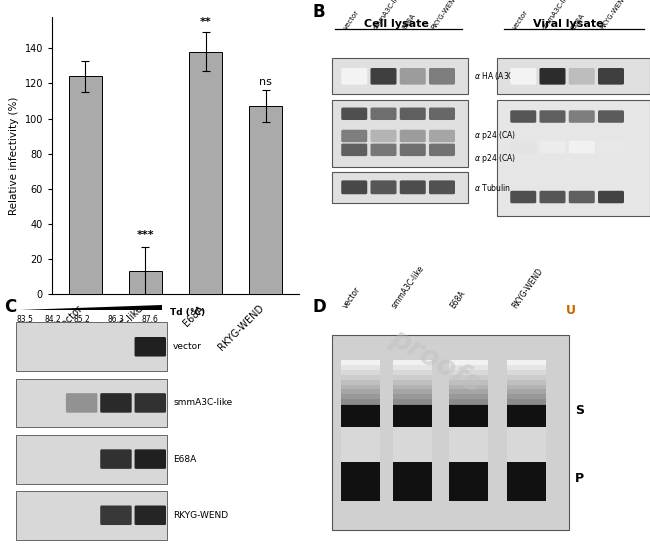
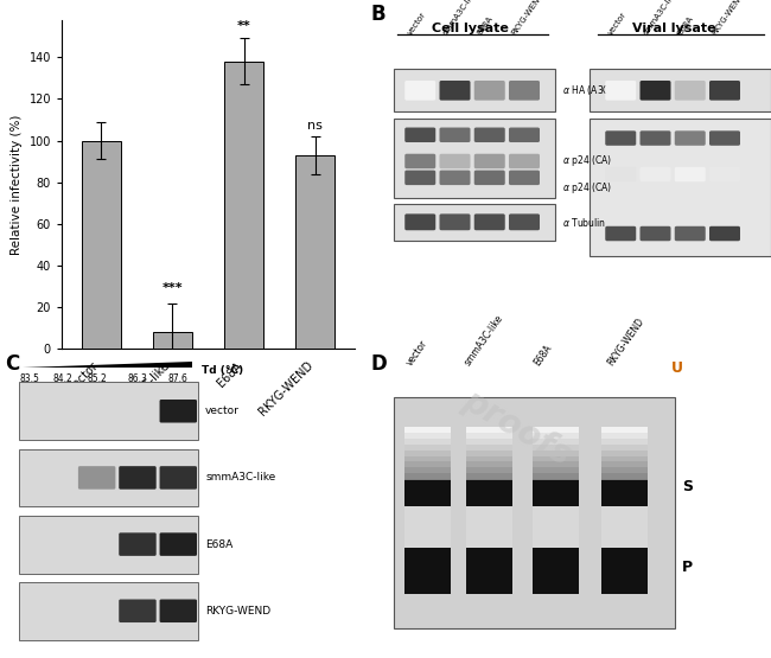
vector: 124 -> 100
smmA3C-like: 13 -> 8
RKYG-WEND: 107 -> 93
